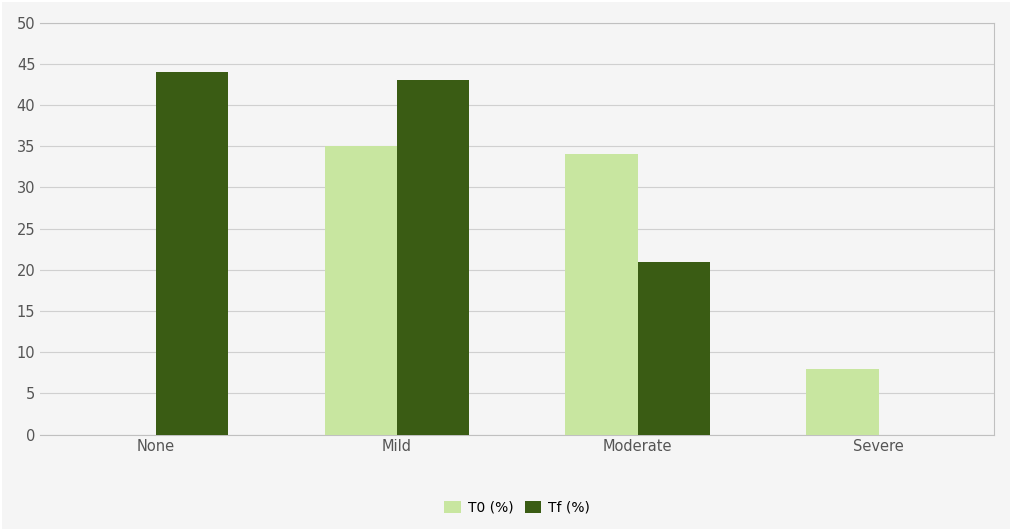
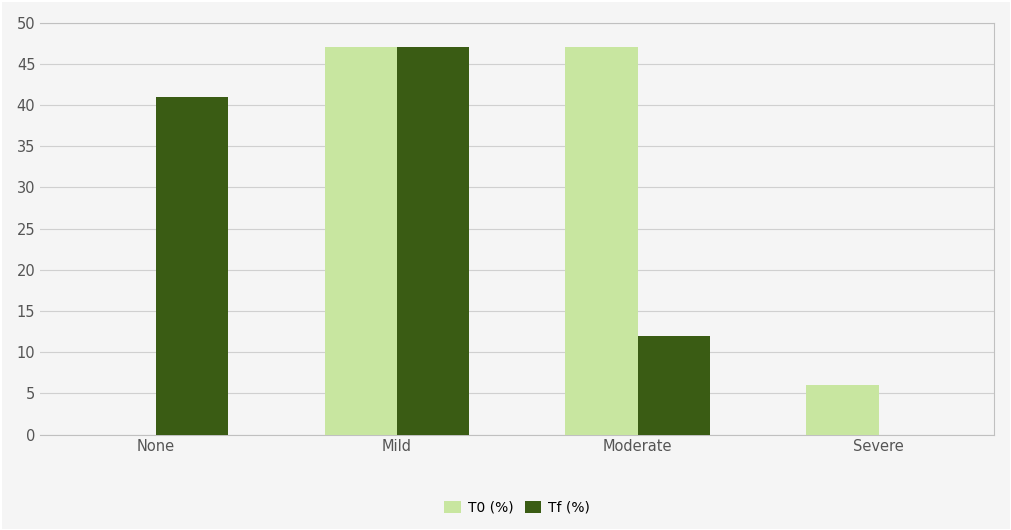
Tf (%)/None: 44 -> 41
T0 (%)/Mild: 35 -> 47
Tf (%)/Mild: 43 -> 47
T0 (%)/Moderate: 34 -> 47
Tf (%)/Moderate: 21 -> 12
T0 (%)/Severe: 8 -> 6
